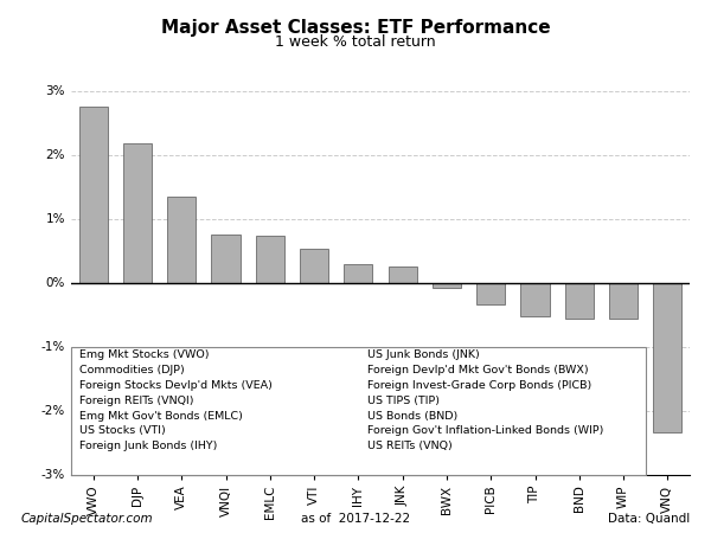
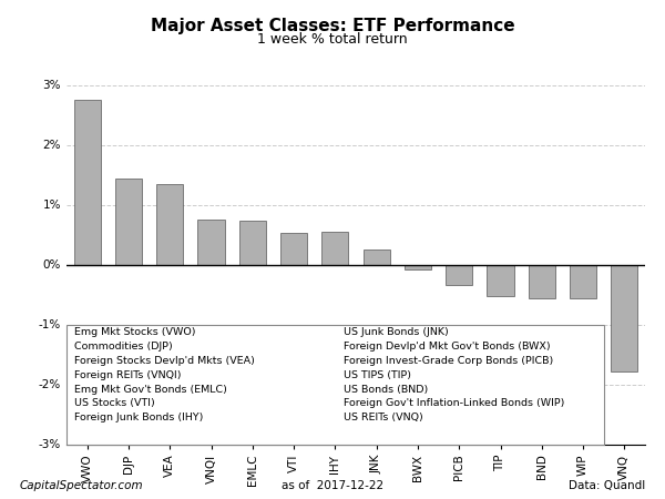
DJP: 2.18% -> 1.44%
IHY: 0.28% -> 0.54%
VNQ: -2.35% -> -1.78%
